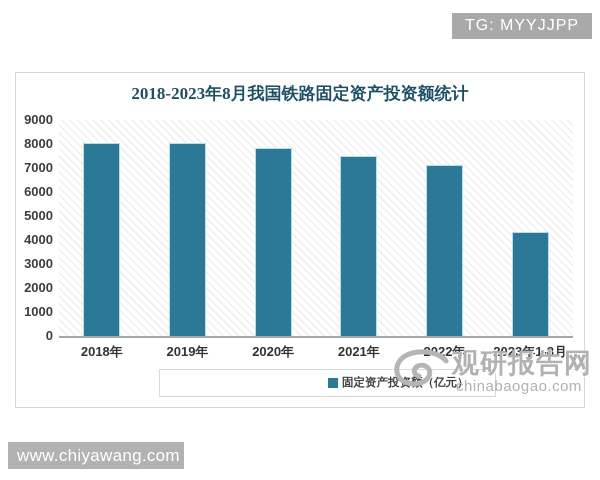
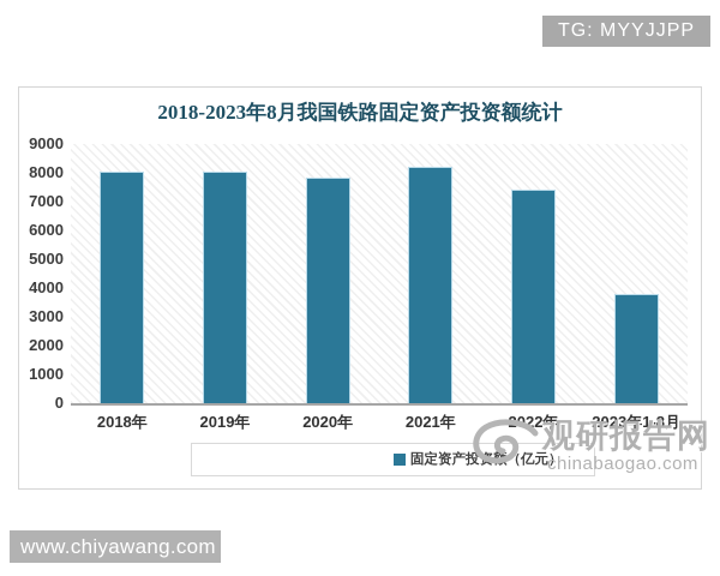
2021年: 7500 -> 8200
2022年: 7100 -> 7400
2023年1-8月: 4300 -> 3800
